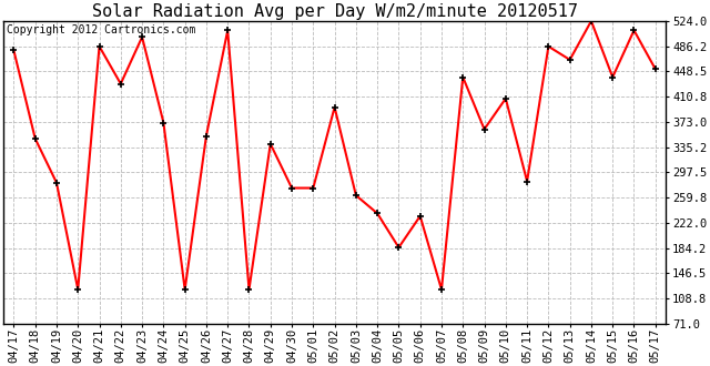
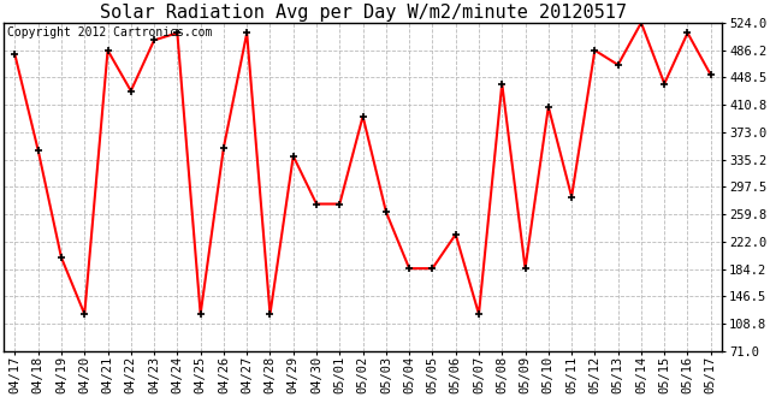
04/19: 282 -> 200
04/24: 372 -> 510
05/04: 236 -> 185
05/09: 362 -> 185
